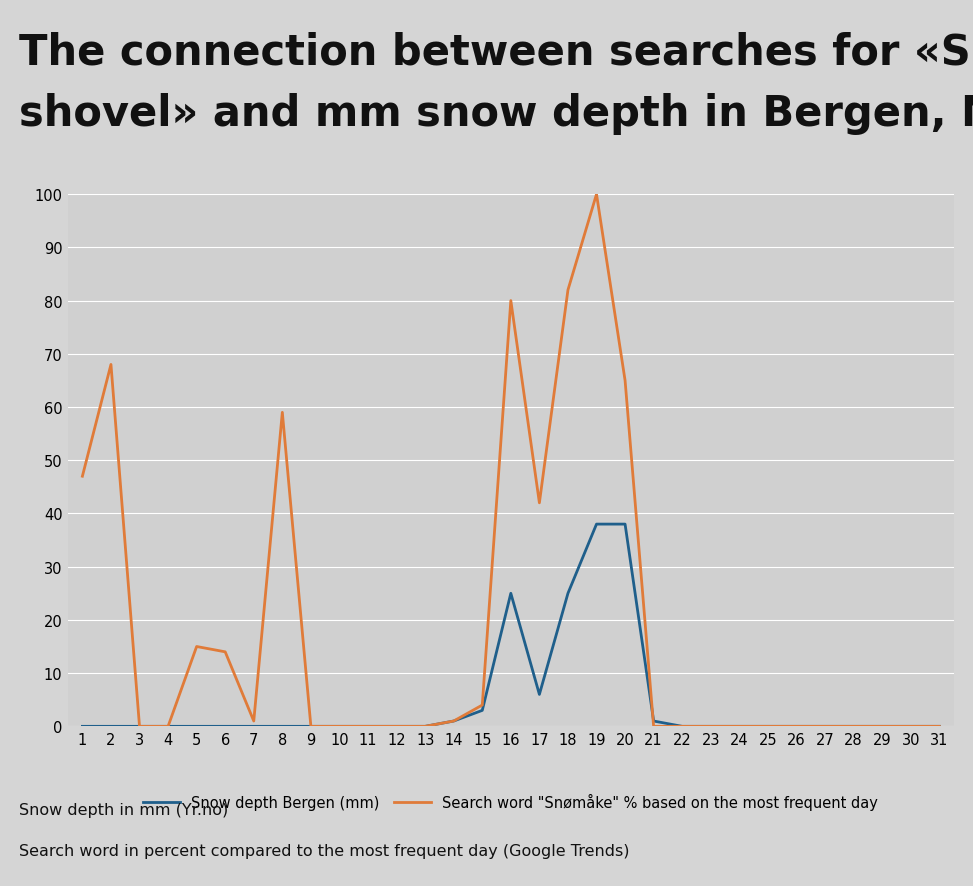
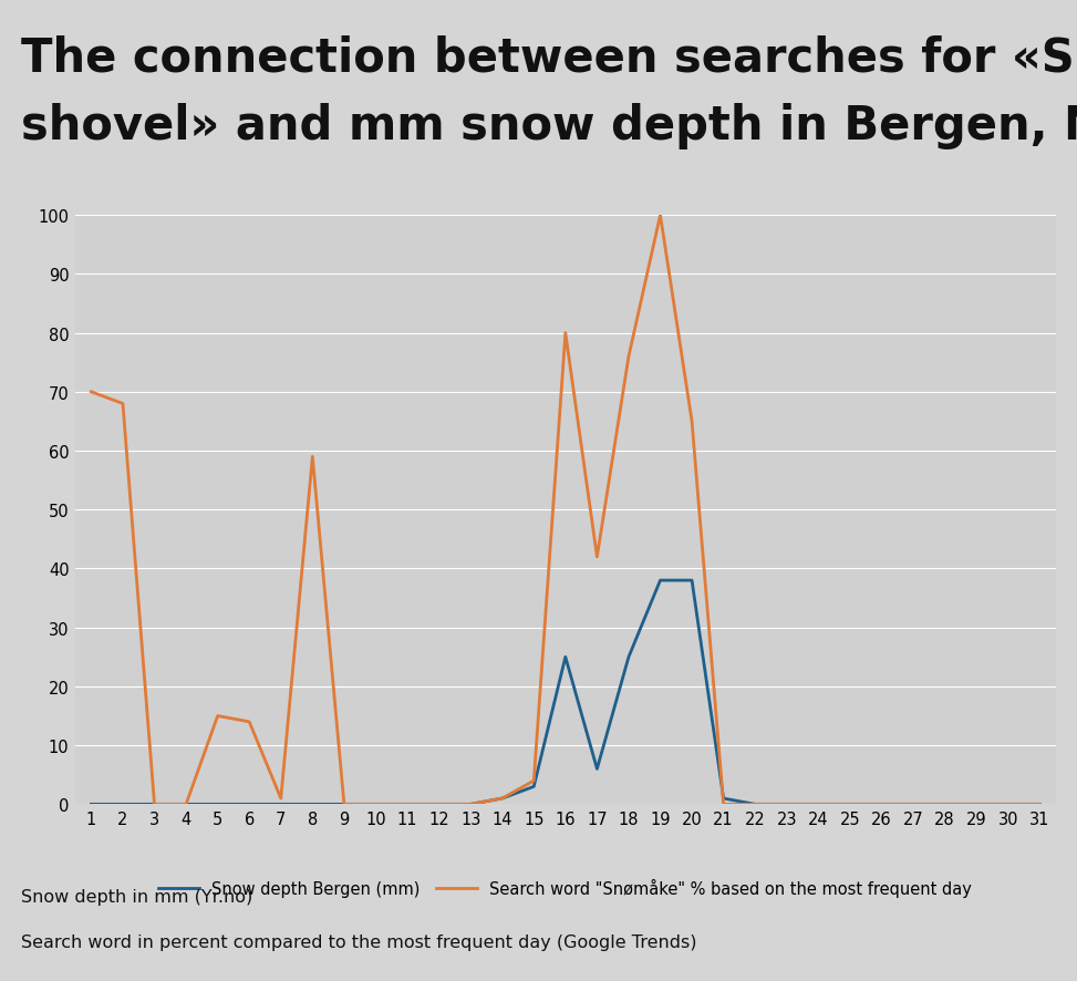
Search word "Snømåke" % based on the most frequent day/1: 47 -> 70
Search word "Snømåke" % based on the most frequent day/18: 82 -> 76
